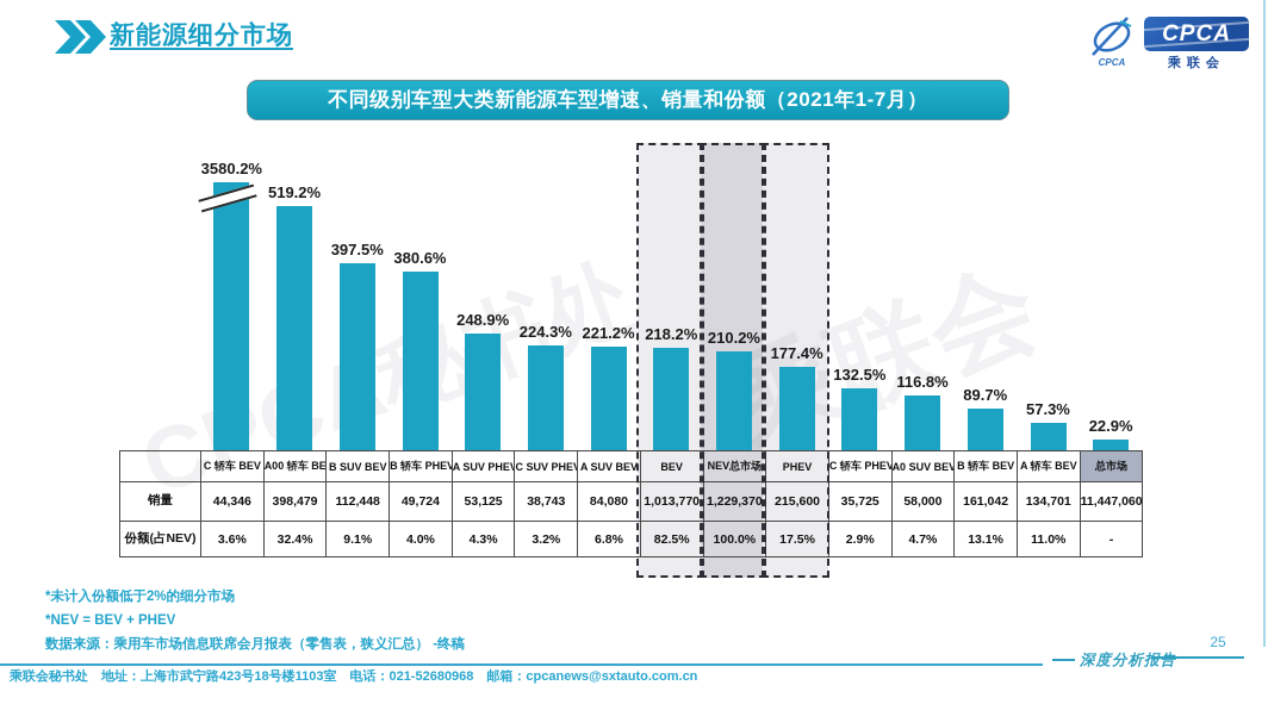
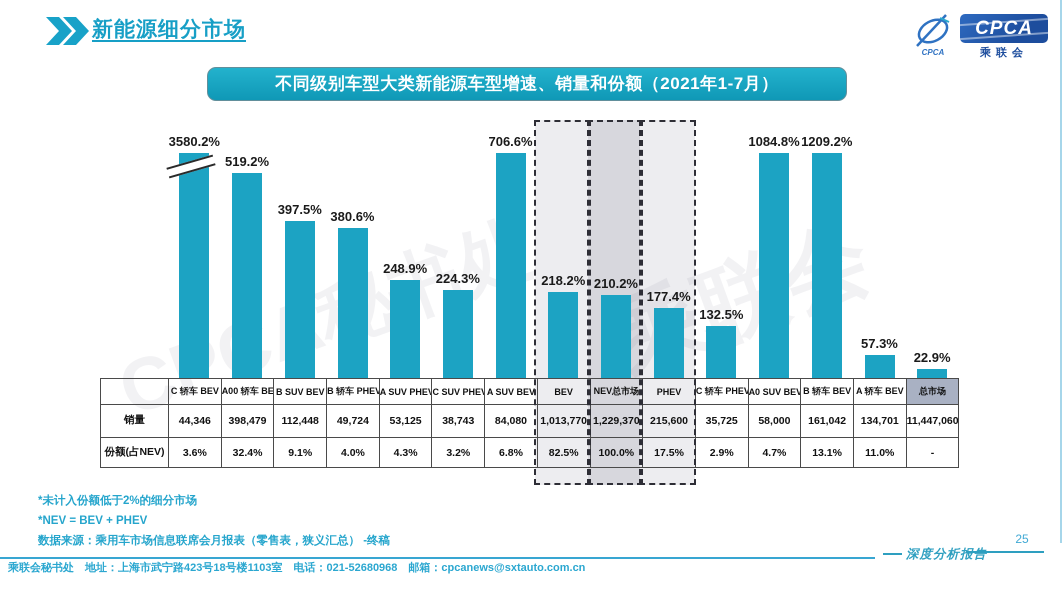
A SUV BEV: 221.2% -> 706.6%
A0 SUV BEV: 116.8% -> 1084.8%
B 轿车 BEV: 89.7% -> 1209.2%
